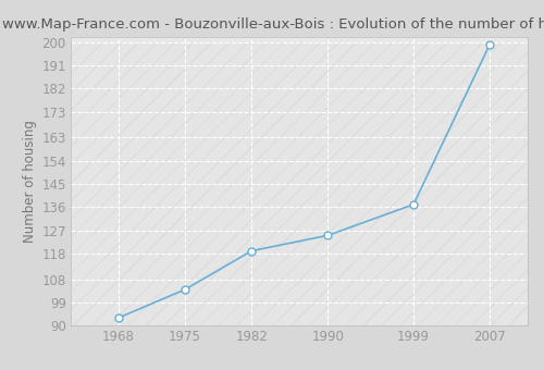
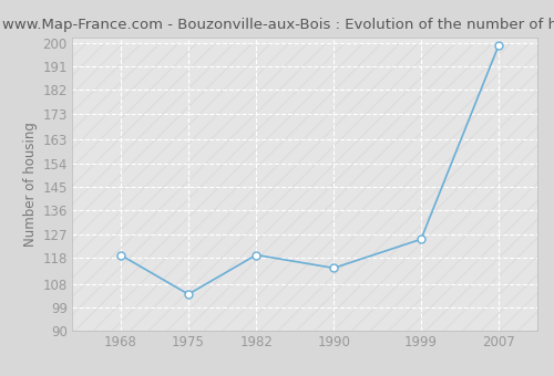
1968: 93 -> 119
1990: 125 -> 114
1999: 137 -> 125
